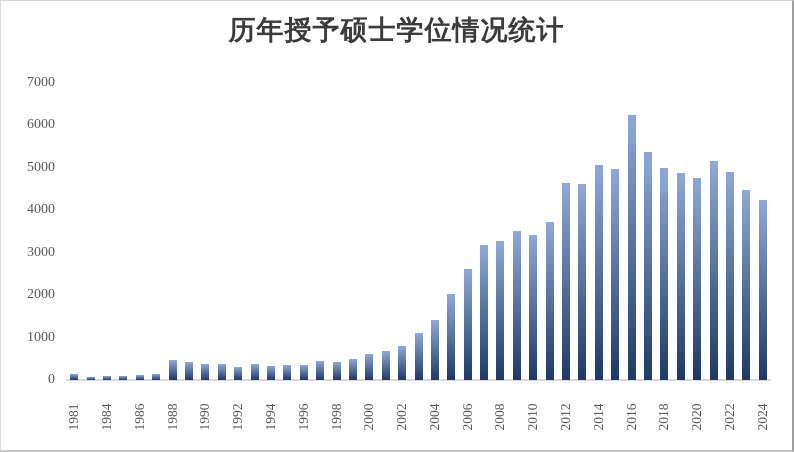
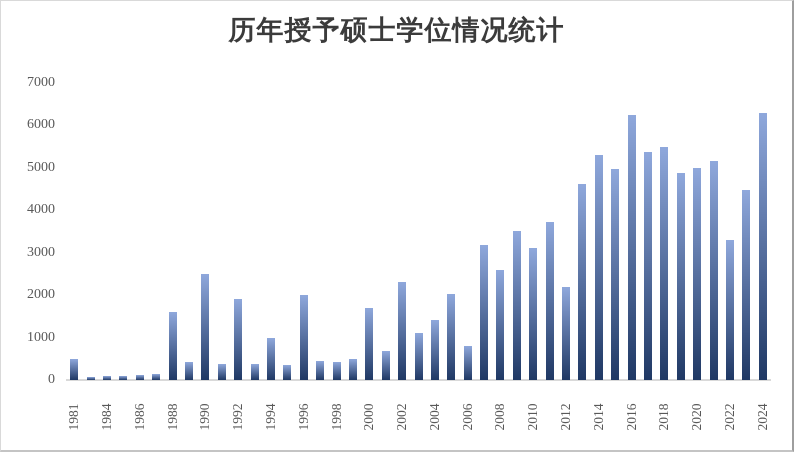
1981: 200 -> 500
1988: 500 -> 1600
1990: 400 -> 2500
1992: 300 -> 1900
1994: 300 -> 1000
1996: 400 -> 2000
2000: 600 -> 1700
2002: 800 -> 2300
2006: 2600 -> 800
2008: 3300 -> 2600
2010: 3400 -> 3100
2012: 4600 -> 2200
2014: 5100 -> 5300
2018: 5000 -> 5500
2020: 4800 -> 5000
2022: 4900 -> 3300
2024: 4200 -> 6300
